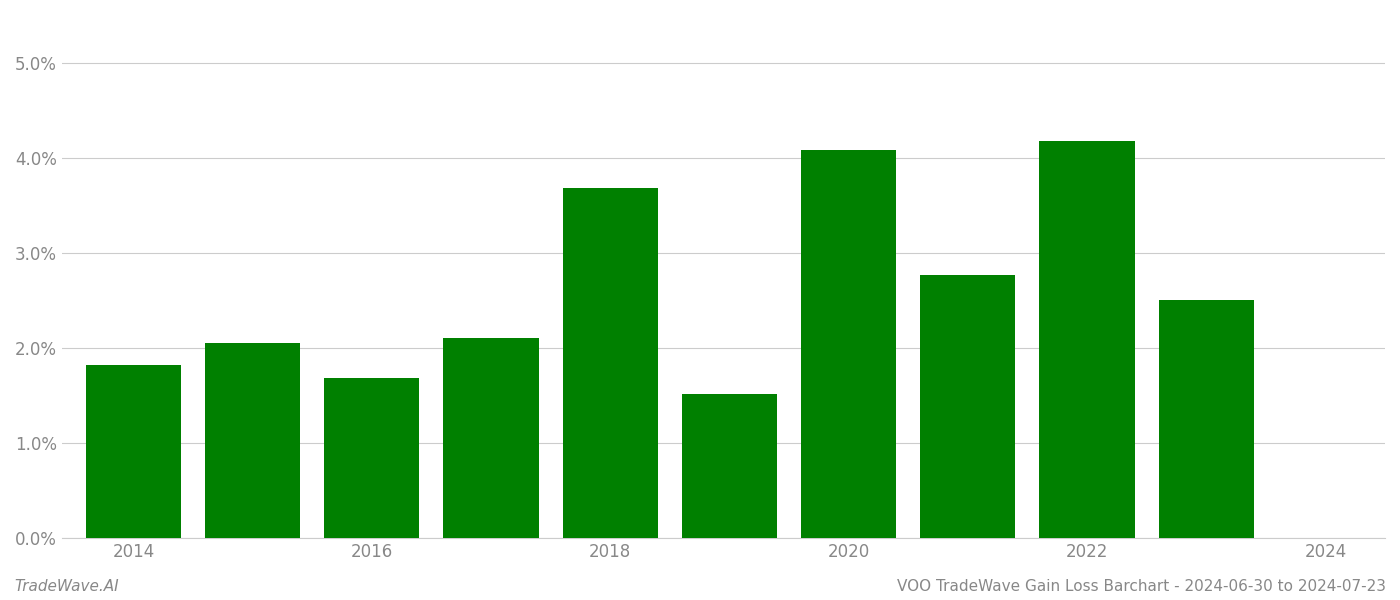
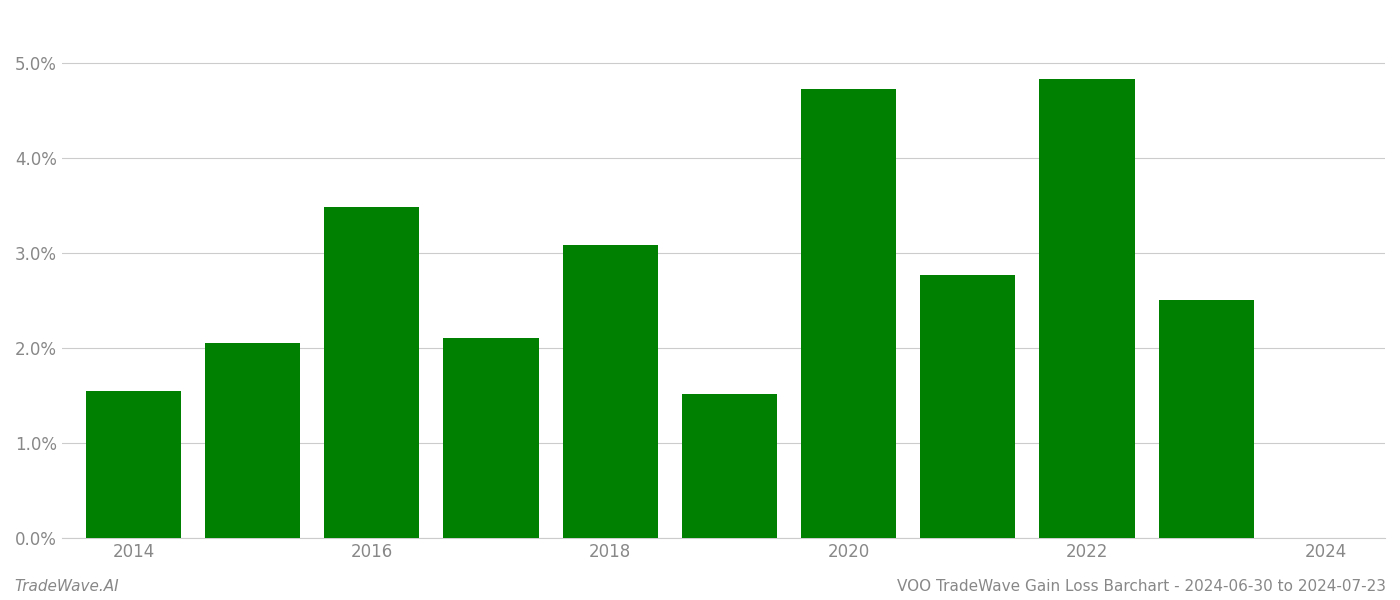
2014: 1.82% -> 1.55%
2016: 1.68% -> 3.48%
2018: 3.68% -> 3.08%
2020: 4.08% -> 4.72%
2022: 4.18% -> 4.83%
